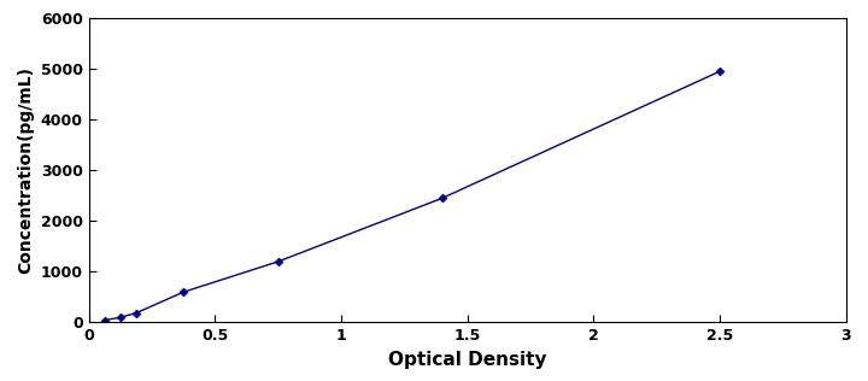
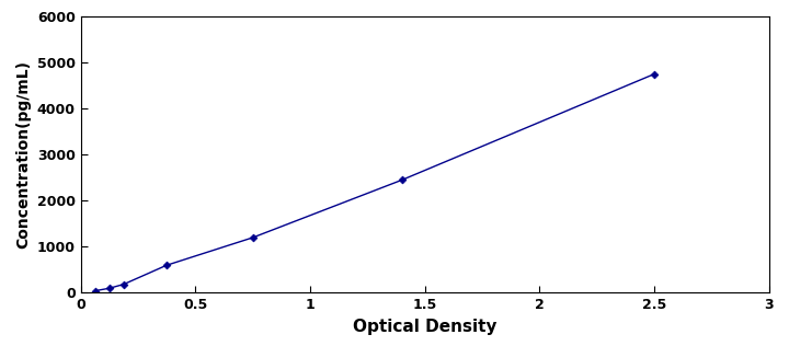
2.5: 4950 -> 4750
